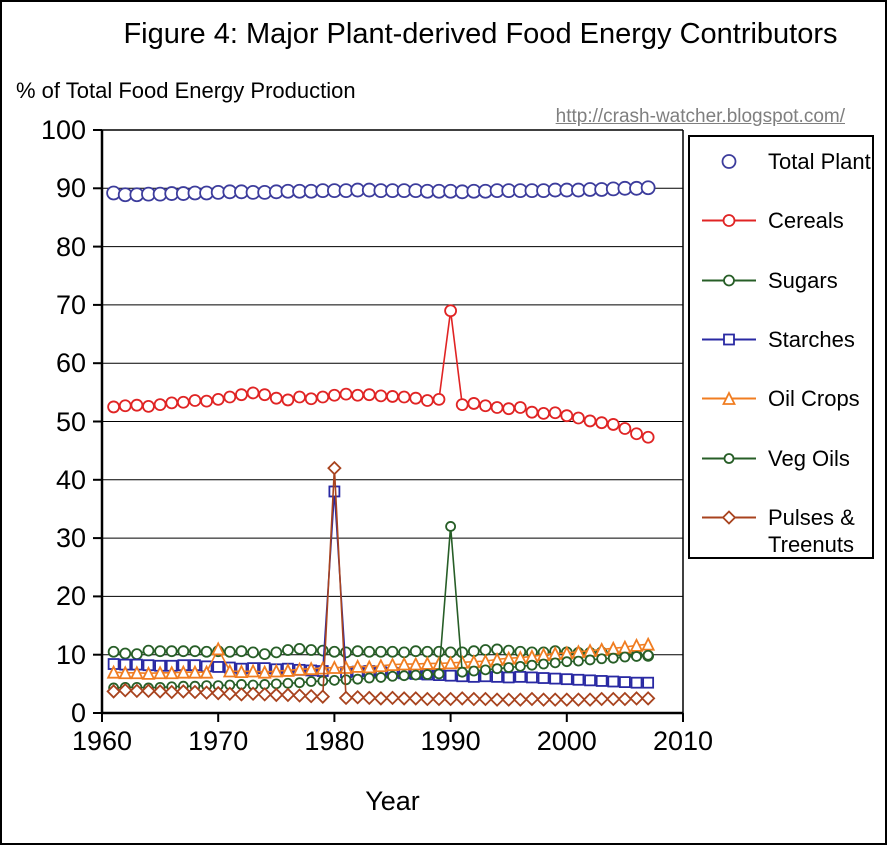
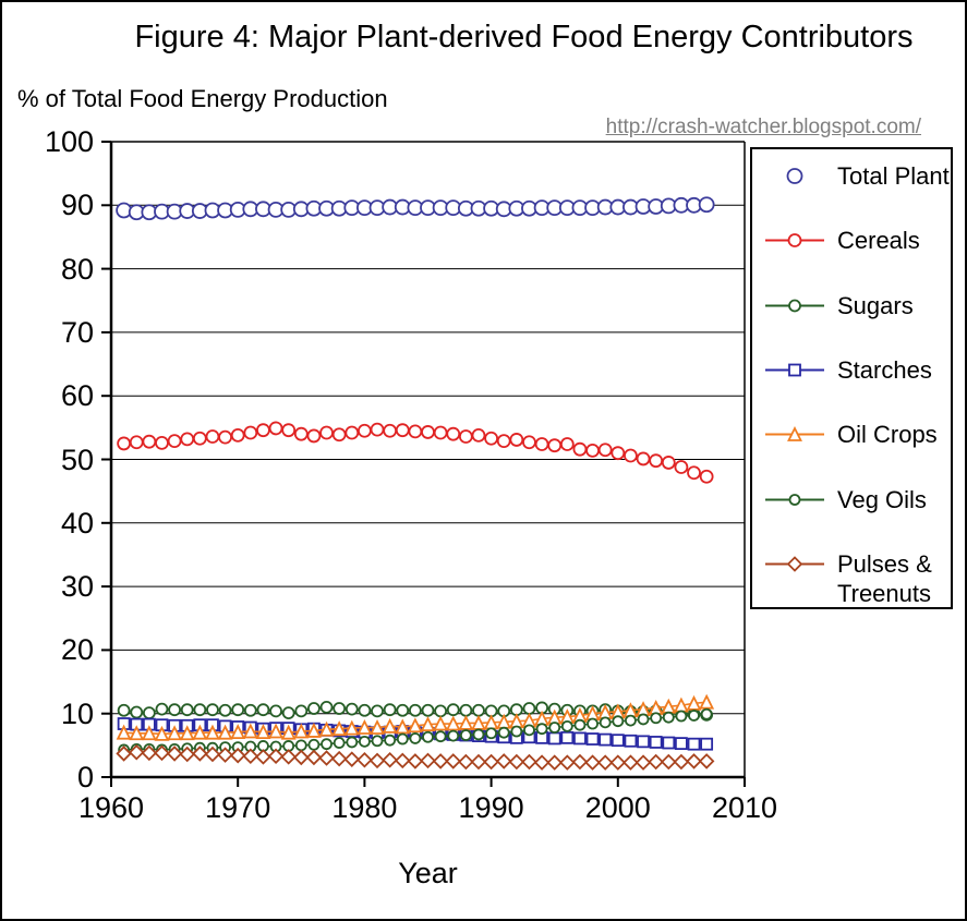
Oil Crops/1970: 11 -> 7
Starches/1980: 38 -> 7
Pulses & Treenuts/1980: 42 -> 3
Cereals/1990: 69 -> 53
Veg Oils/1990: 32 -> 7
